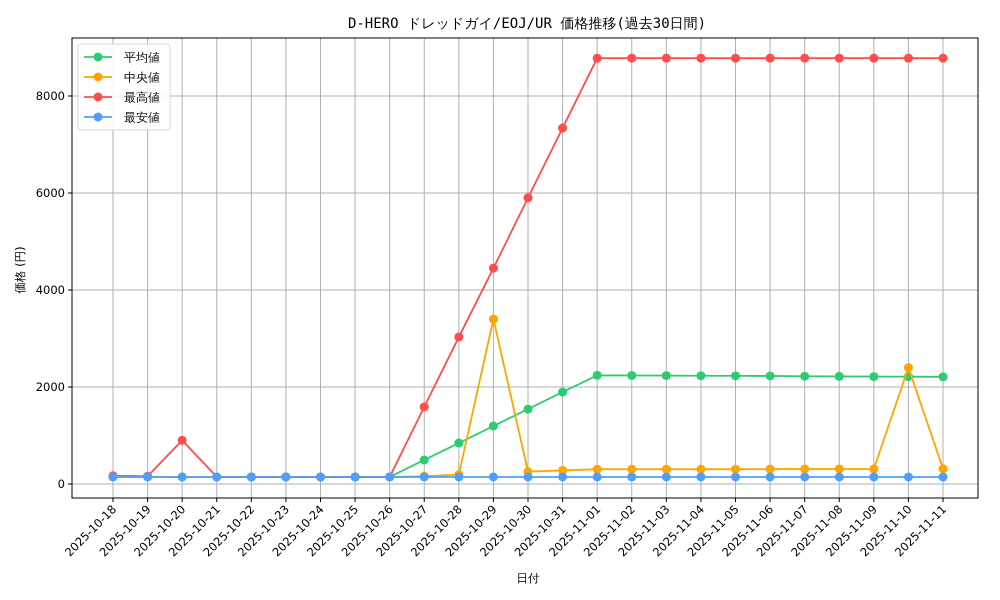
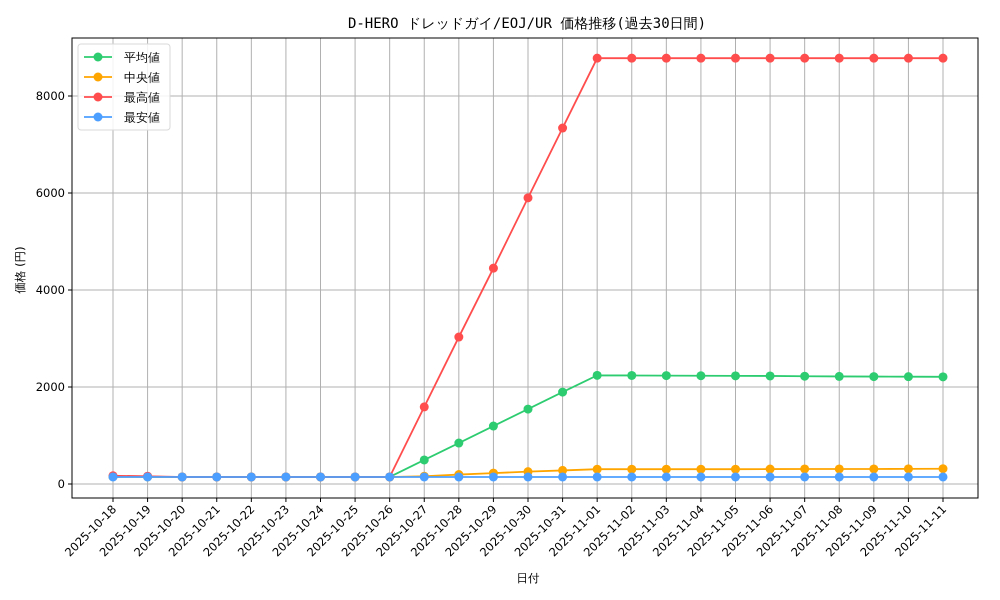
最高値/2025-10-20: 900 -> 100
中央値/2025-10-29: 3400 -> 200
中央値/2025-11-10: 2400 -> 300
